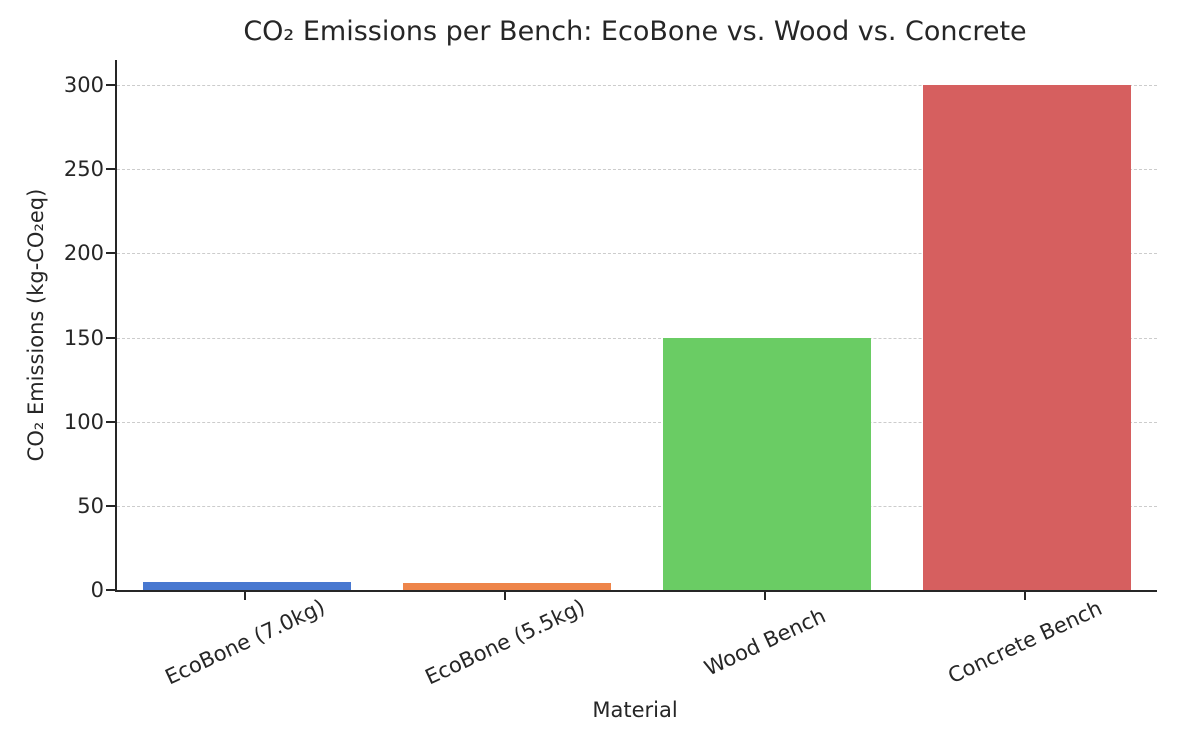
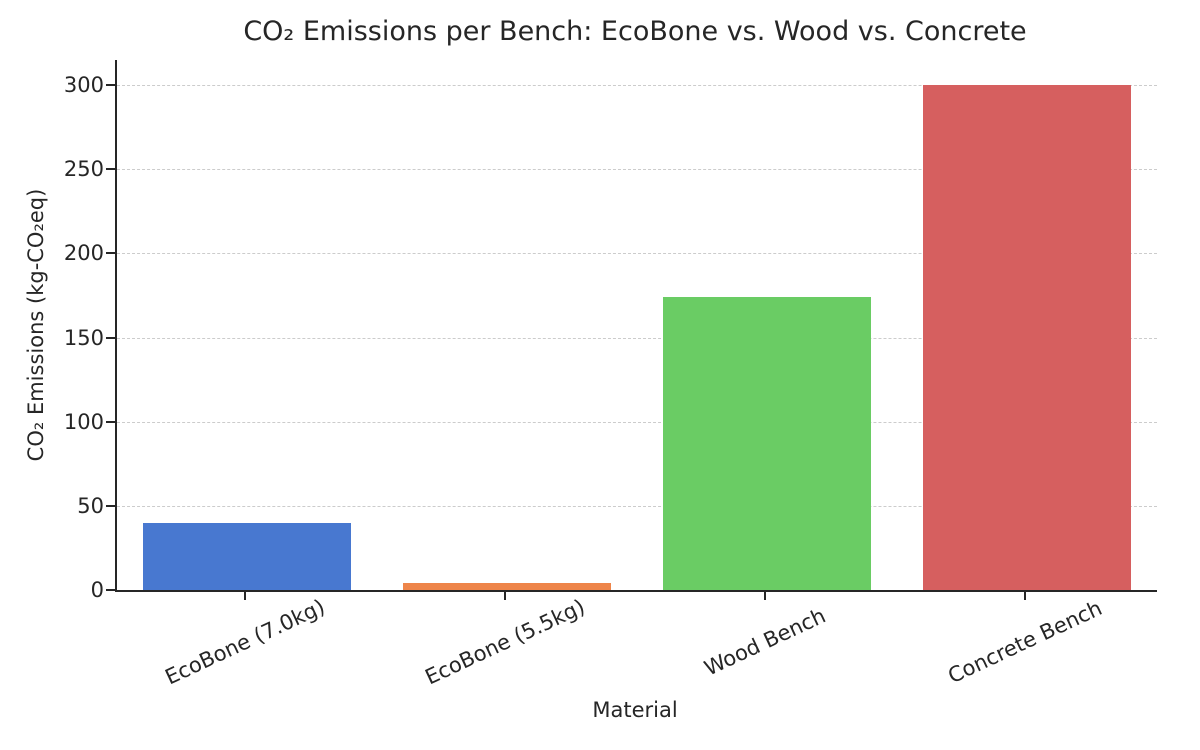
EcoBone (7.0kg): 5 -> 40
Wood Bench: 150 -> 174
